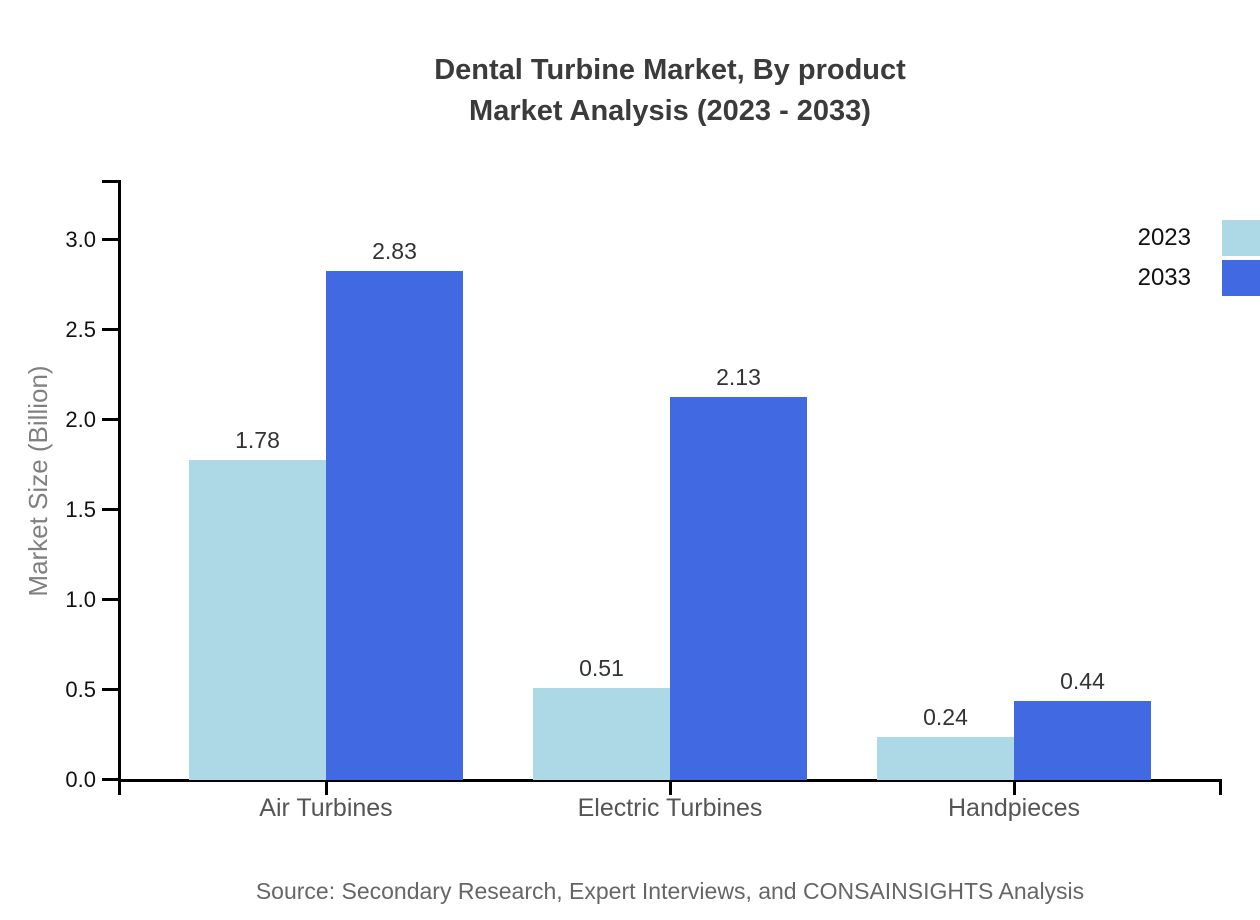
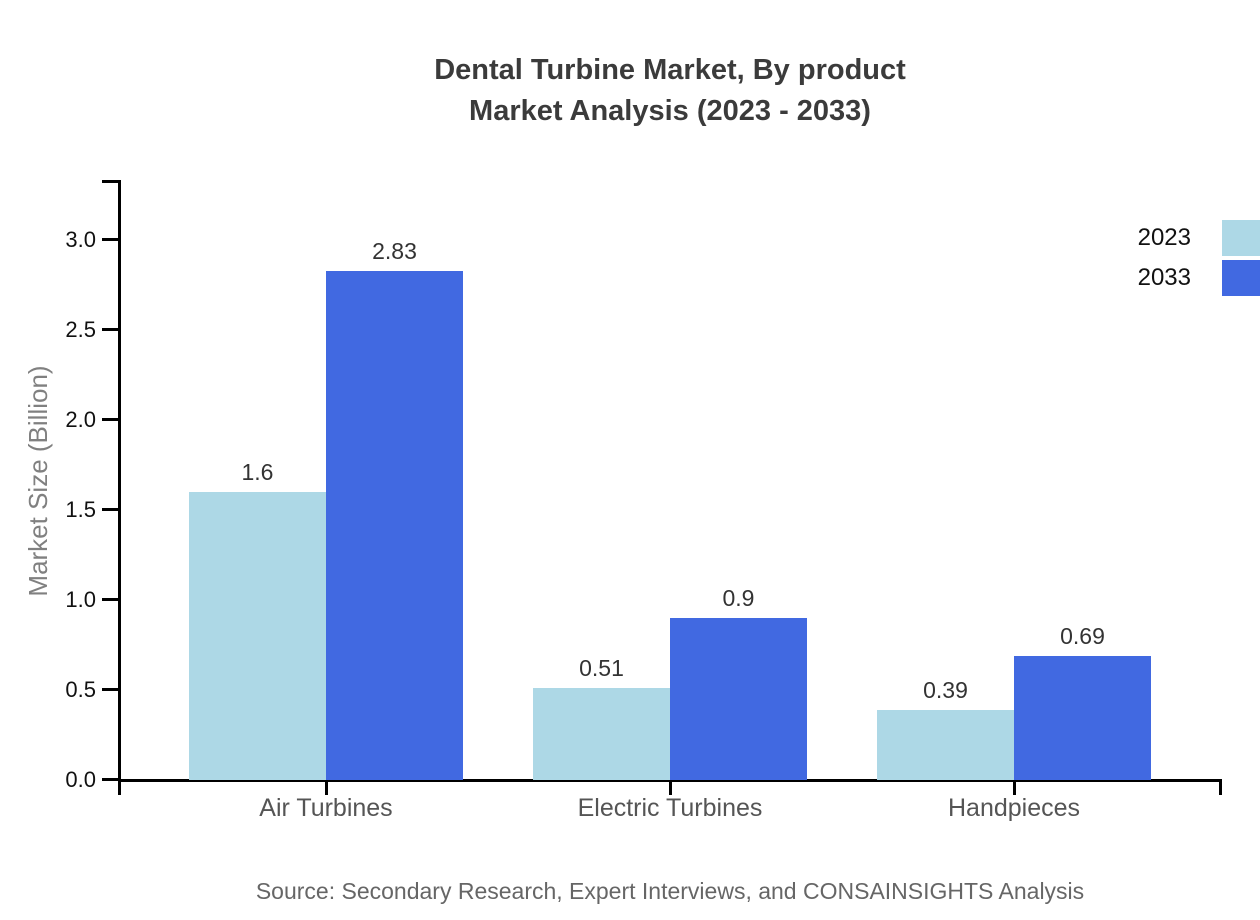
2023/Air Turbines: 1.78 -> 1.6
2033/Electric Turbines: 2.13 -> 0.9
2023/Handpieces: 0.24 -> 0.39
2033/Handpieces: 0.44 -> 0.69
